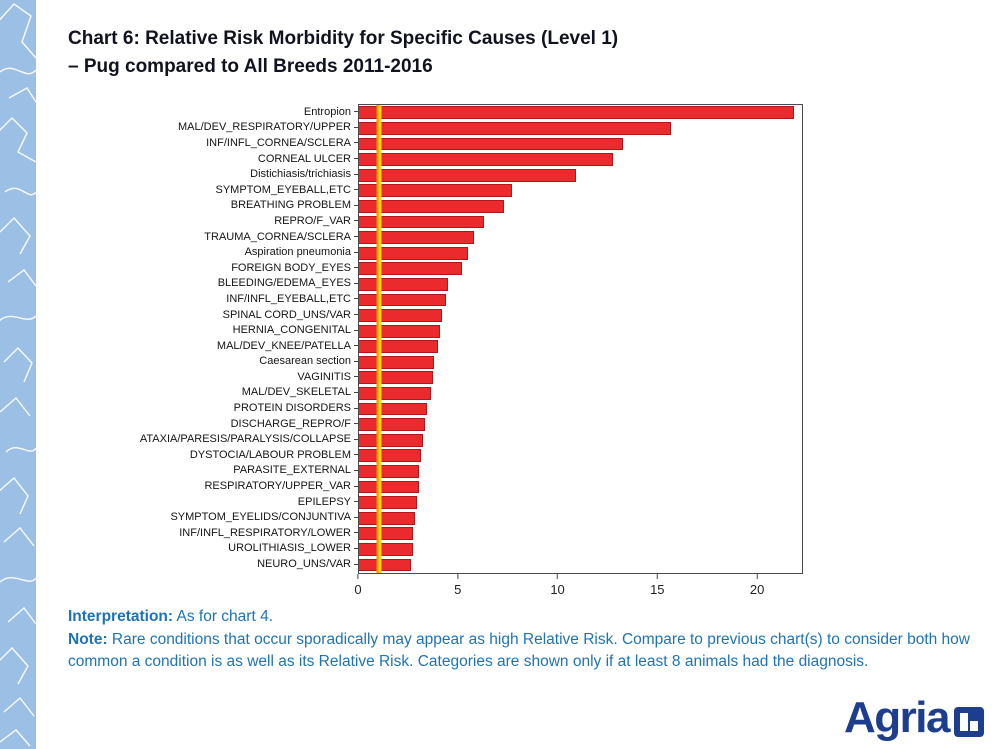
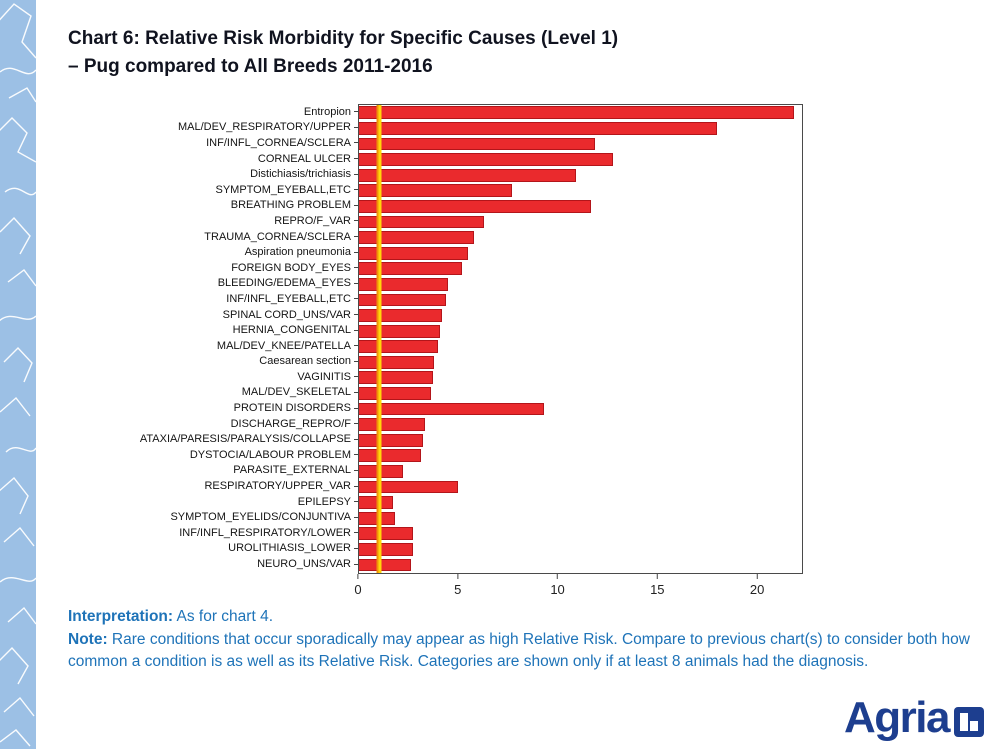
MAL/DEV_RESPIRATORY/UPPER: 15.7 -> 18.0
INF/INFL_CORNEA/SCLERA: 13.3 -> 11.9
BREATHING PROBLEM: 7.3 -> 11.7
PROTEIN DISORDERS: 3.4 -> 9.3
PARASITE_EXTERNAL: 3.0 -> 2.2
RESPIRATORY/UPPER_VAR: 3.0 -> 5.0
EPILEPSY: 2.9 -> 1.7
SYMPTOM_EYELIDS/CONJUNTIVA: 2.8 -> 1.8
